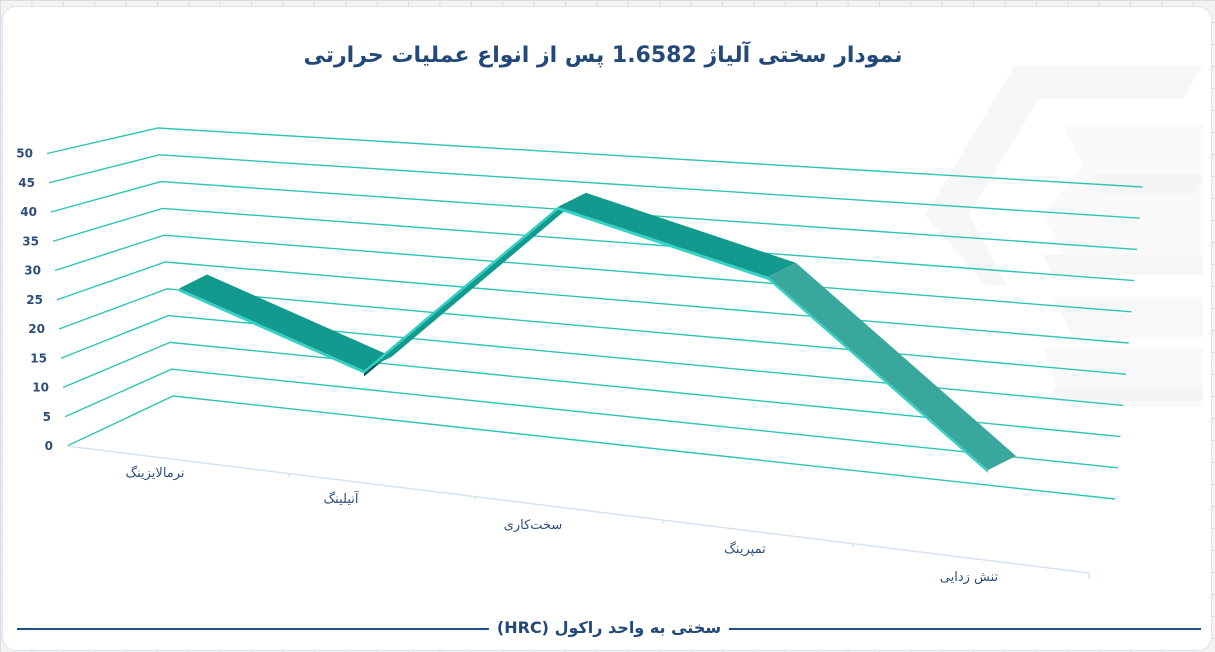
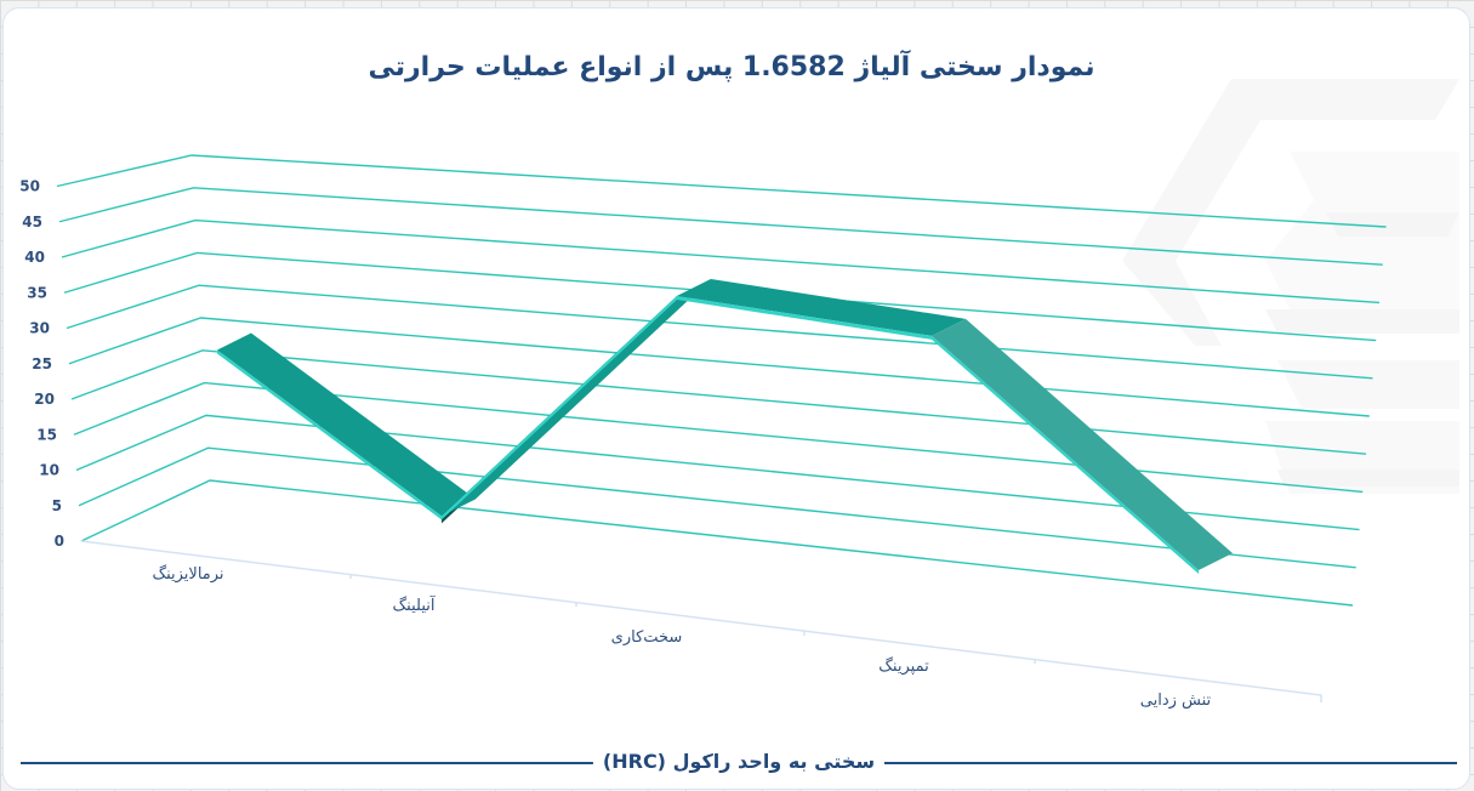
آنیلینگ: 15 -> 6
سخت‌کاری: 45 -> 39
